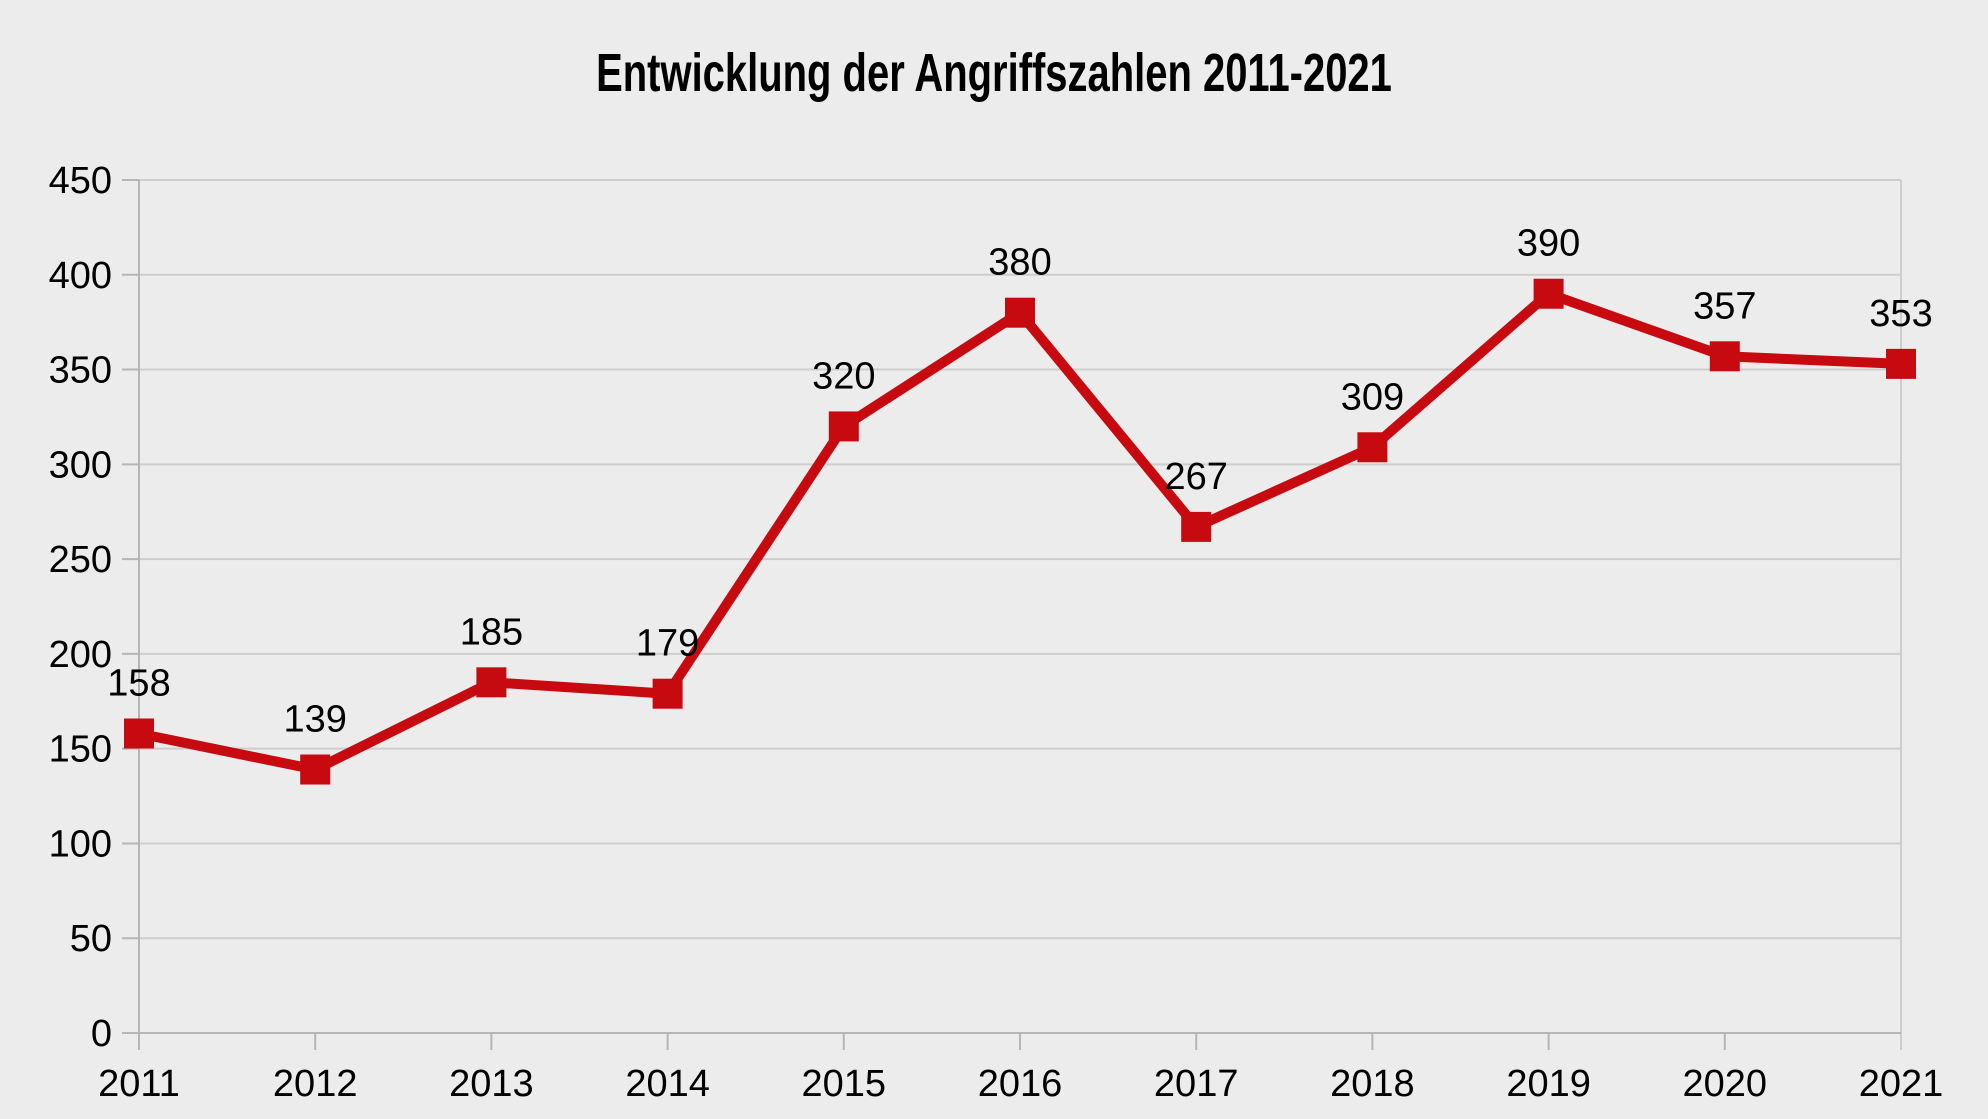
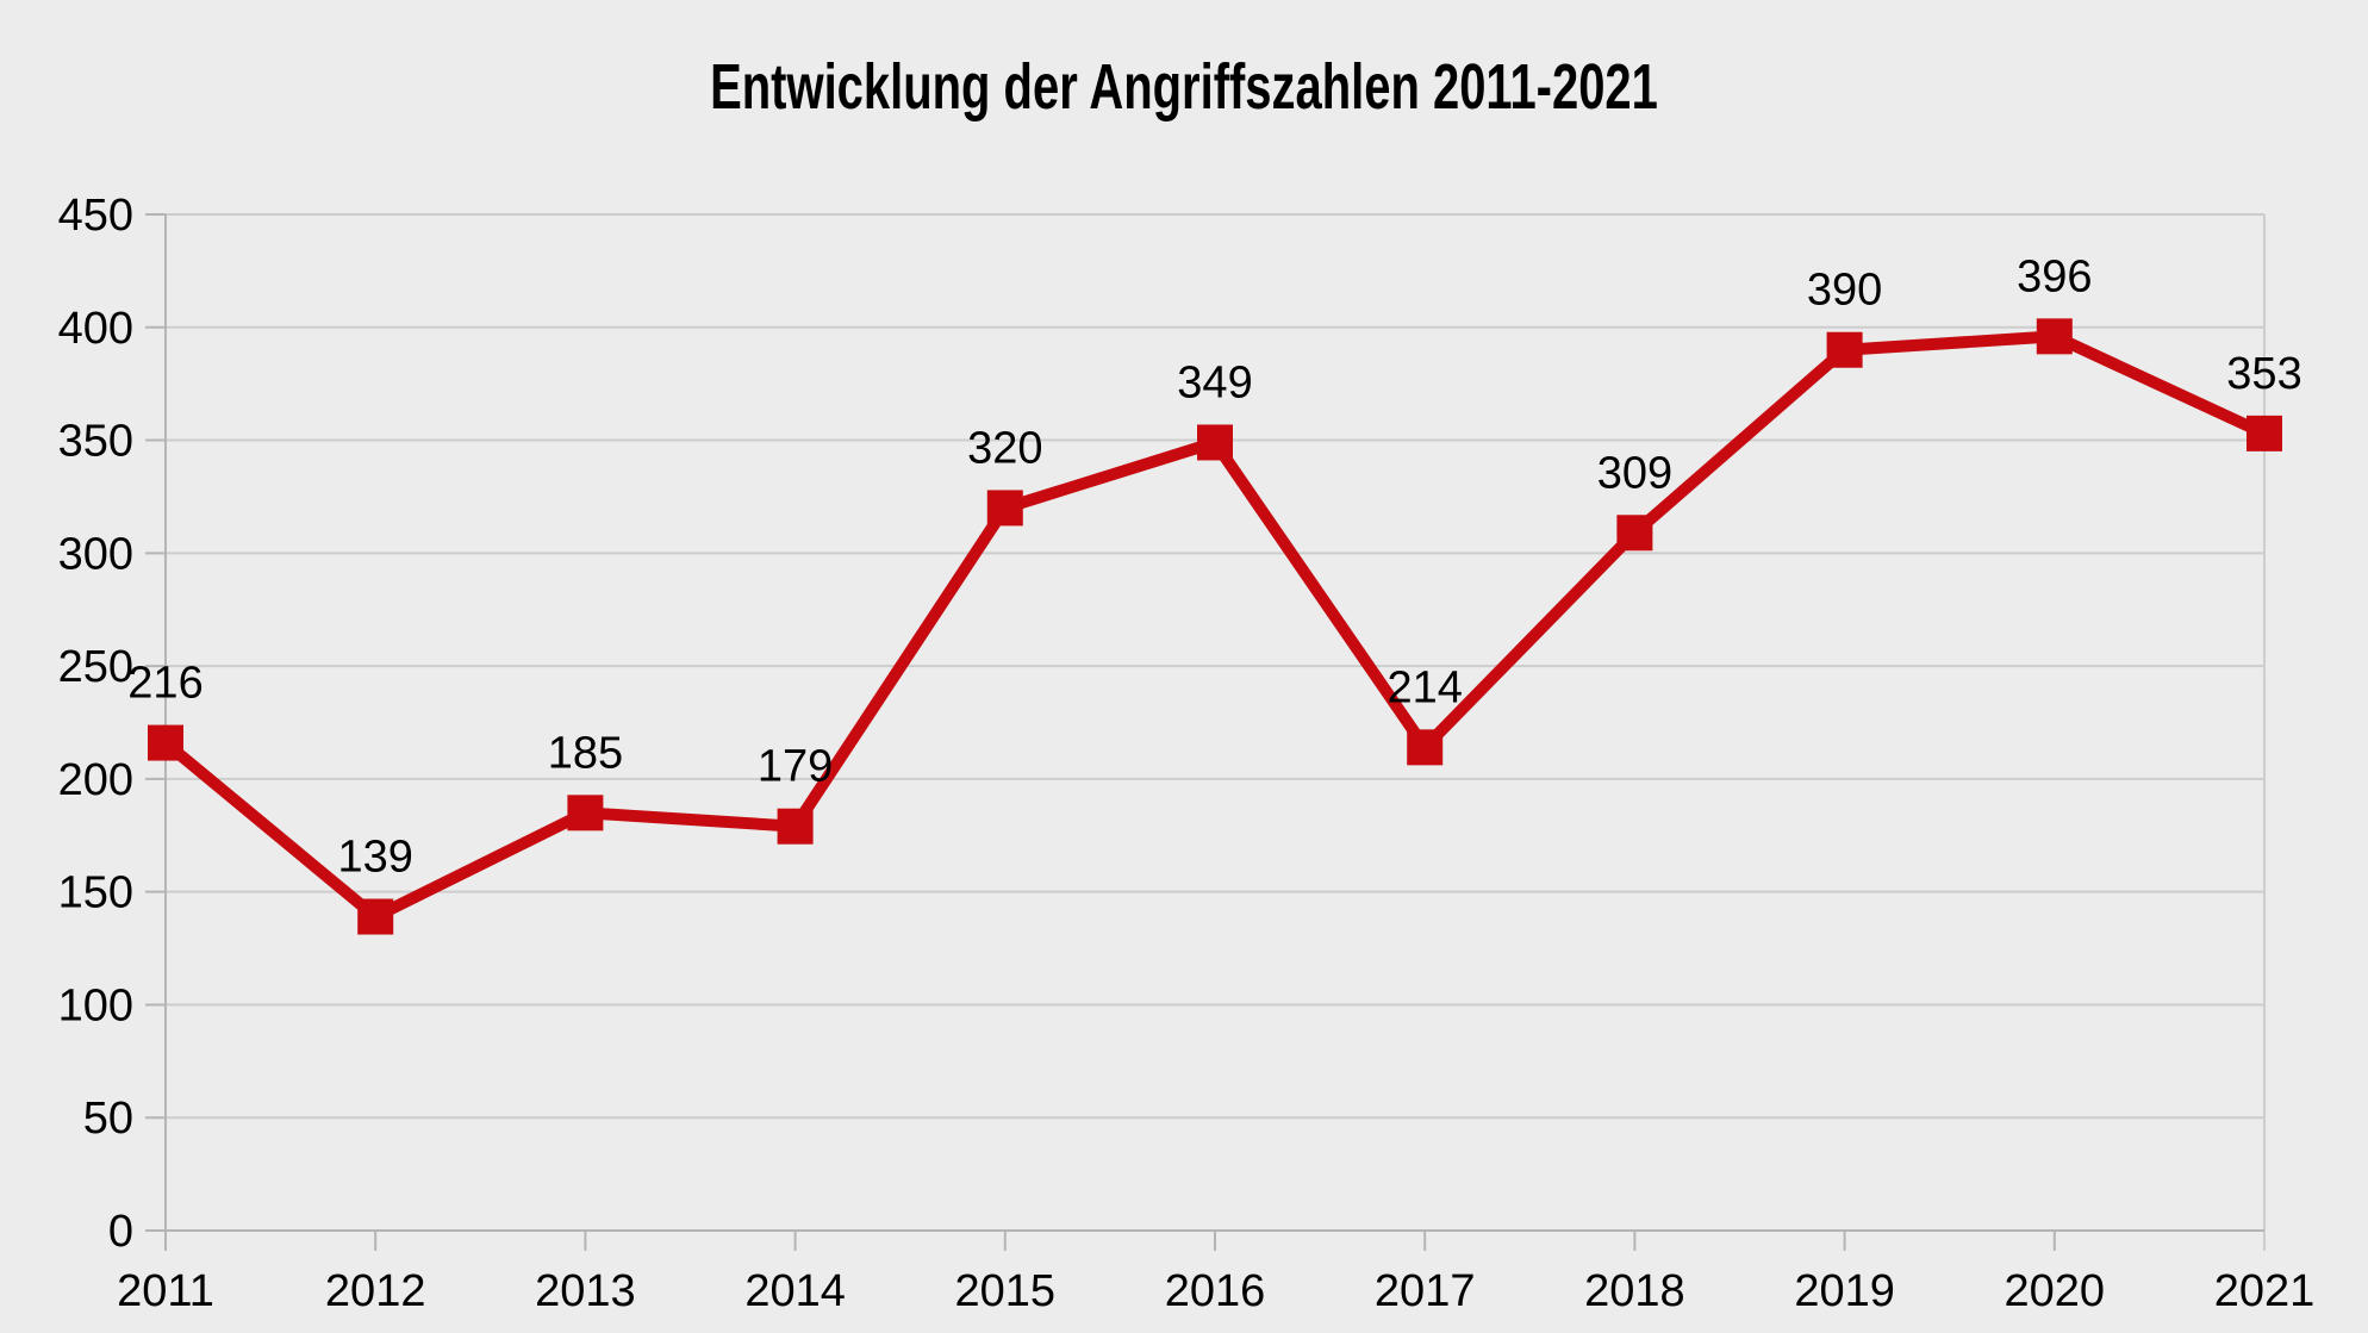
2011: 158 -> 216
2016: 380 -> 349
2017: 267 -> 214
2020: 357 -> 396
